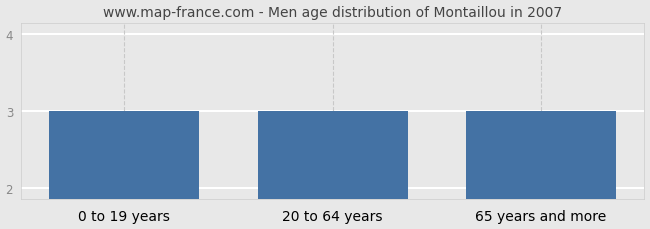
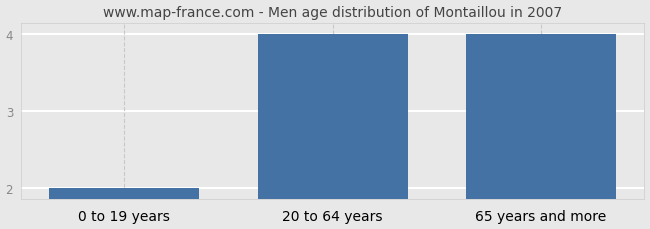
0 to 19 years: 3 -> 2
20 to 64 years: 3 -> 4
65 years and more: 3 -> 4
